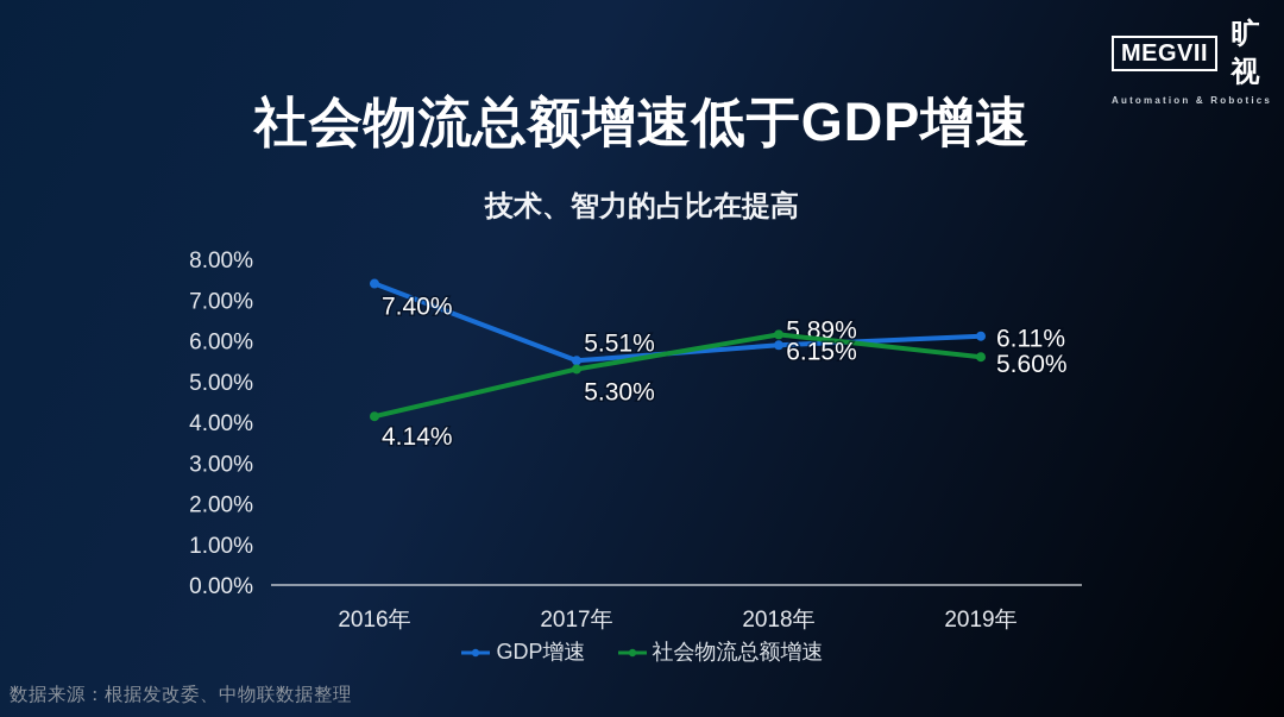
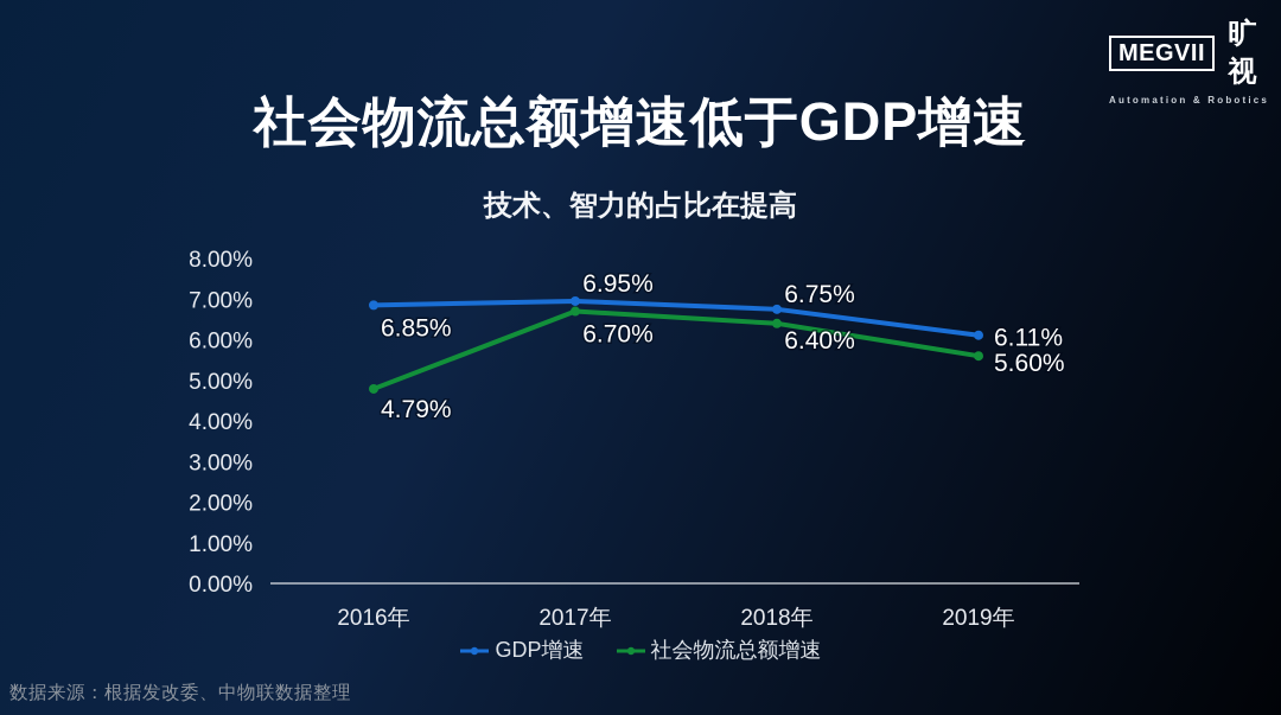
GDP增速/2016年: 7.40% -> 6.85%
社会物流总额增速/2016年: 4.14% -> 4.79%
GDP增速/2017年: 5.51% -> 6.95%
社会物流总额增速/2017年: 5.30% -> 6.70%
GDP增速/2018年: 5.89% -> 6.75%
社会物流总额增速/2018年: 6.15% -> 6.40%
